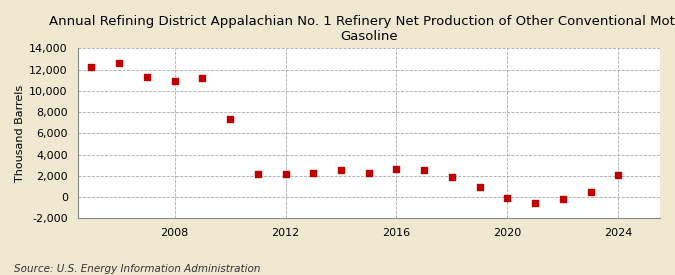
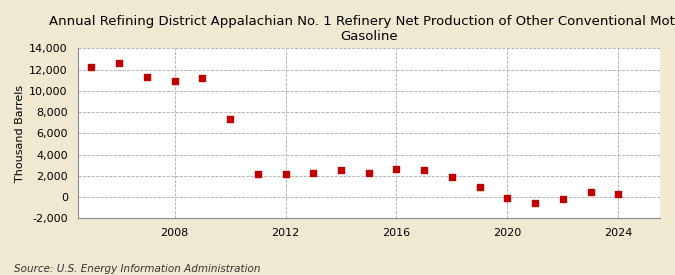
2024: 2,100 -> 300
